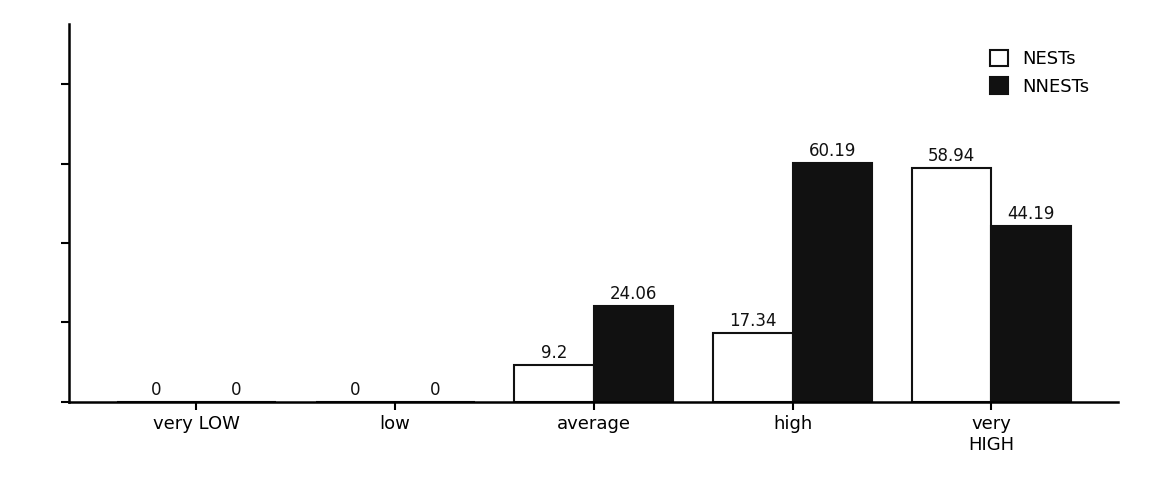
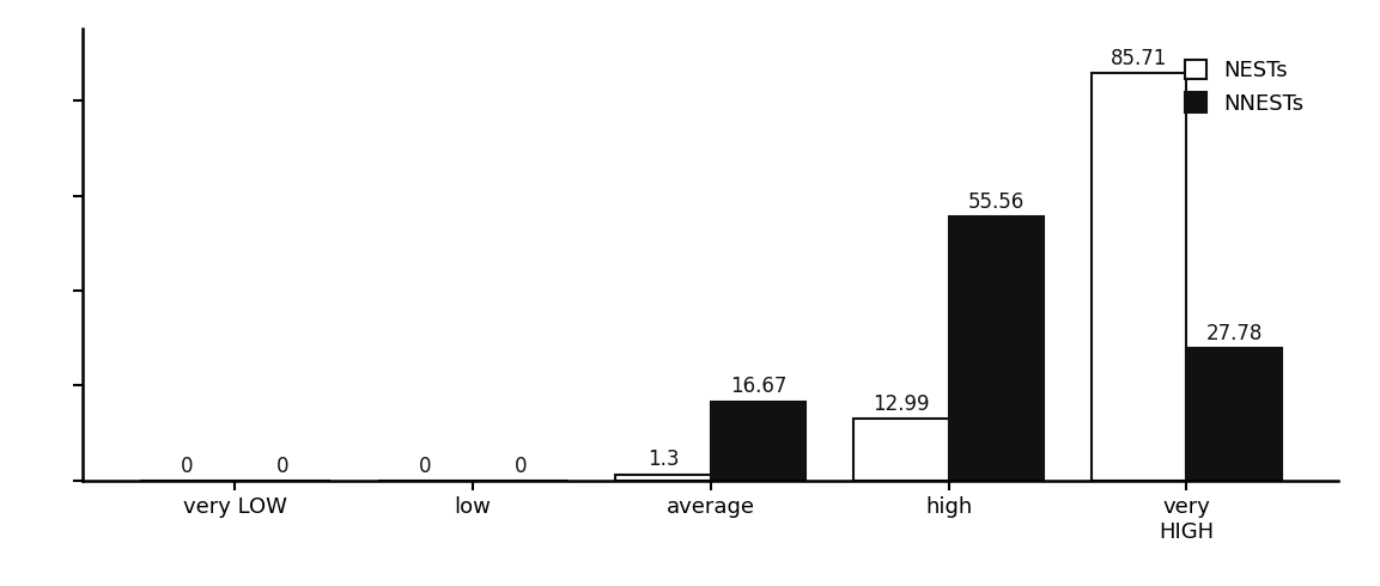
NESTs/average: 9.2 -> 1.3
NNESTs/average: 24.06 -> 16.67
NESTs/high: 17.34 -> 12.99
NNESTs/high: 60.19 -> 55.56
NESTs/very HIGH: 58.94 -> 85.71
NNESTs/very HIGH: 44.19 -> 27.78
